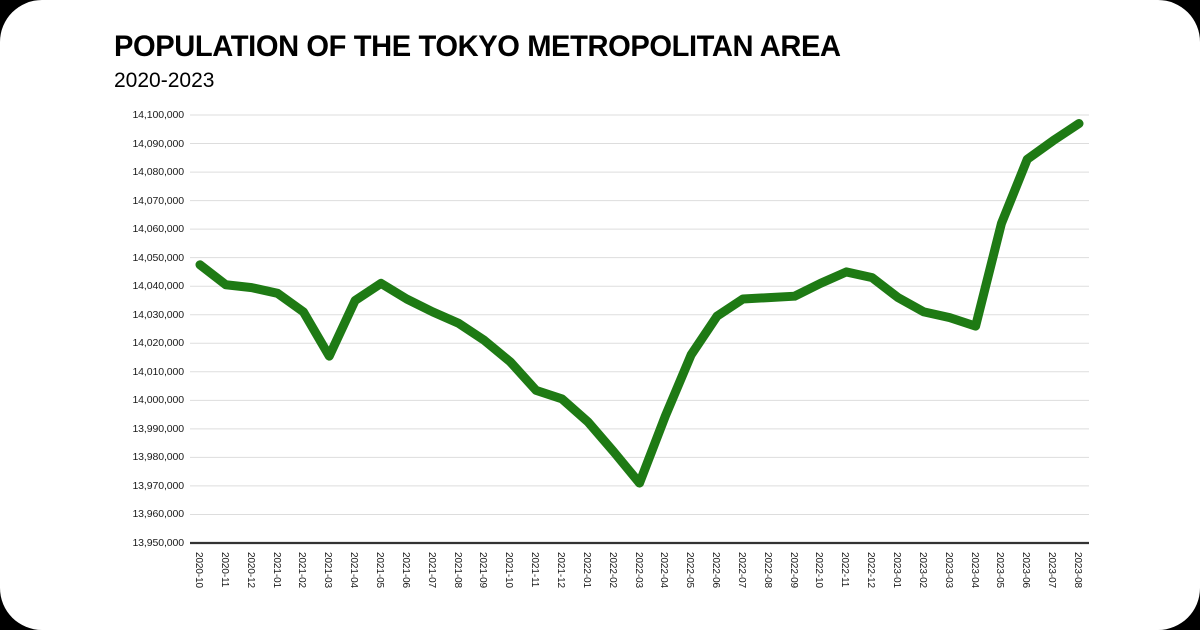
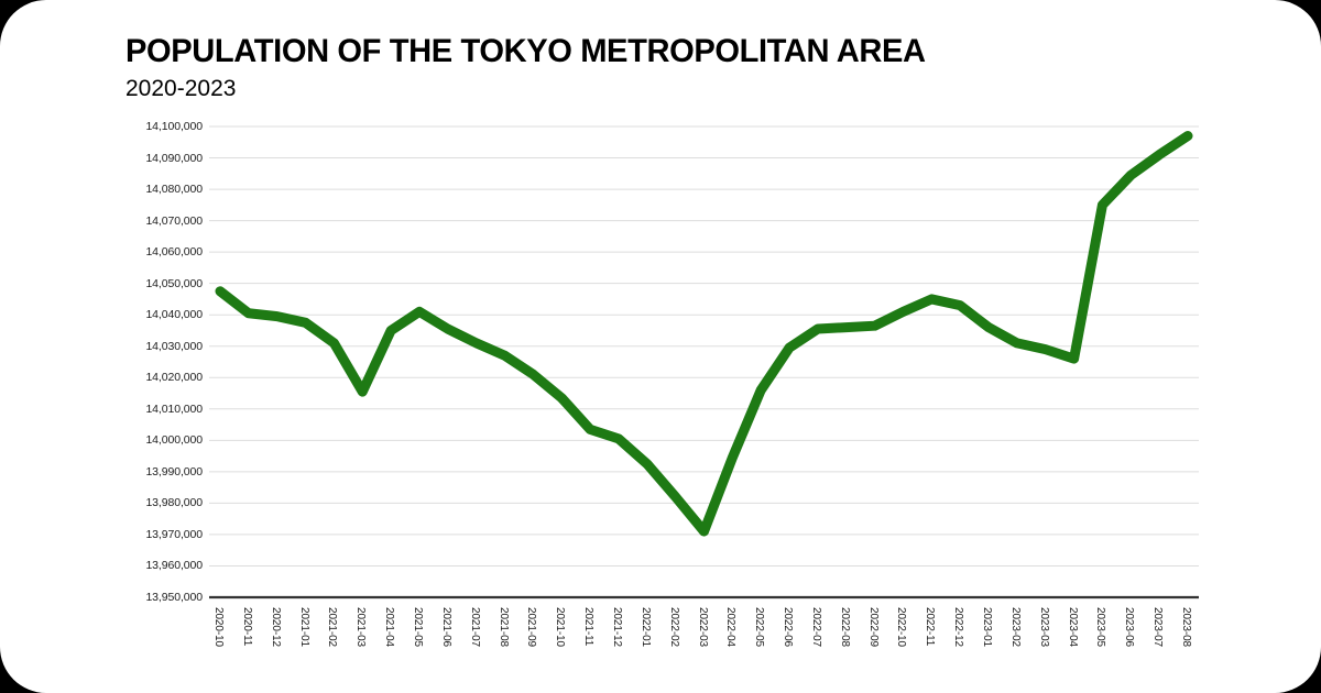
2023-05: 14062000 -> 14075000
